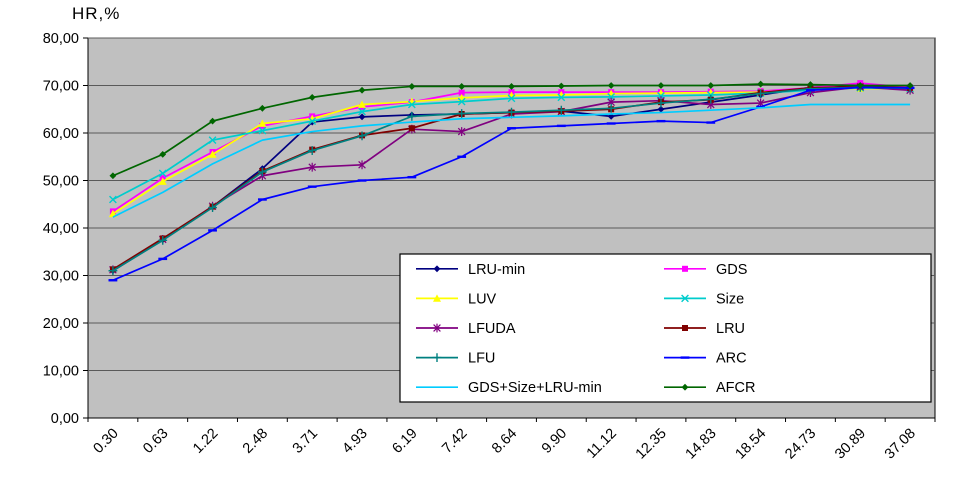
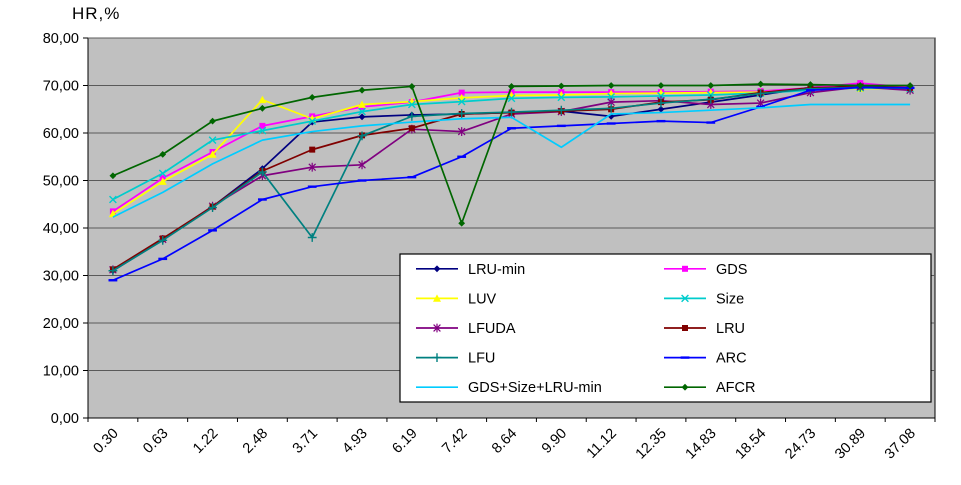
LUV/2.48: 62 -> 67
LFU/3.71: 56 -> 38
AFCR/7.42: 70 -> 41
GDS+Size+LRU-min/9.90: 64 -> 57
